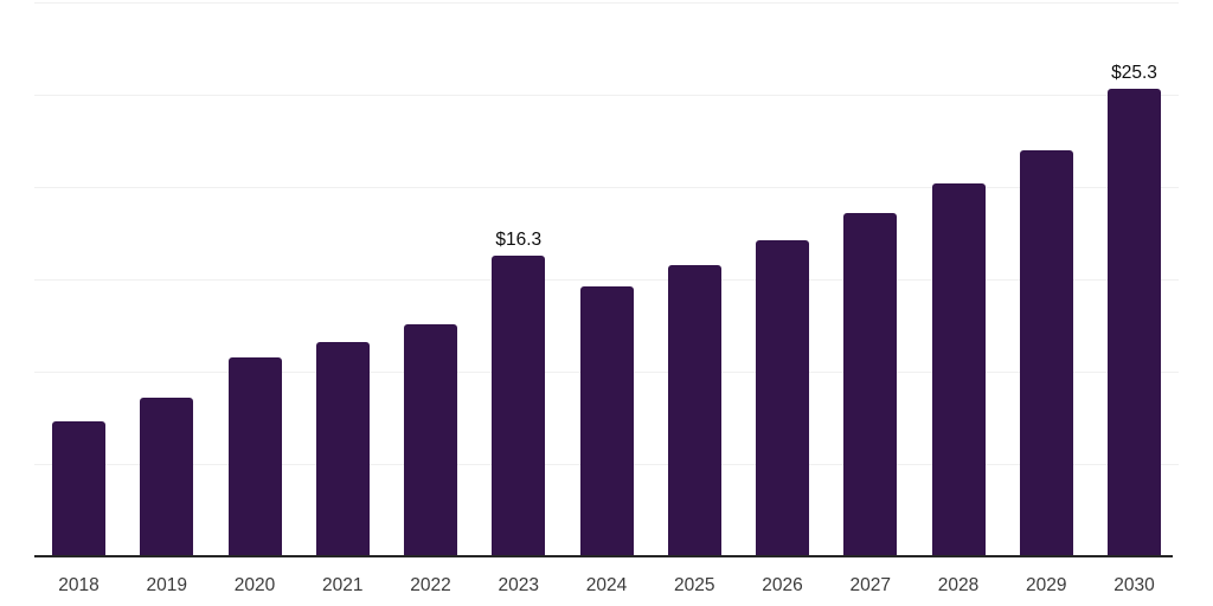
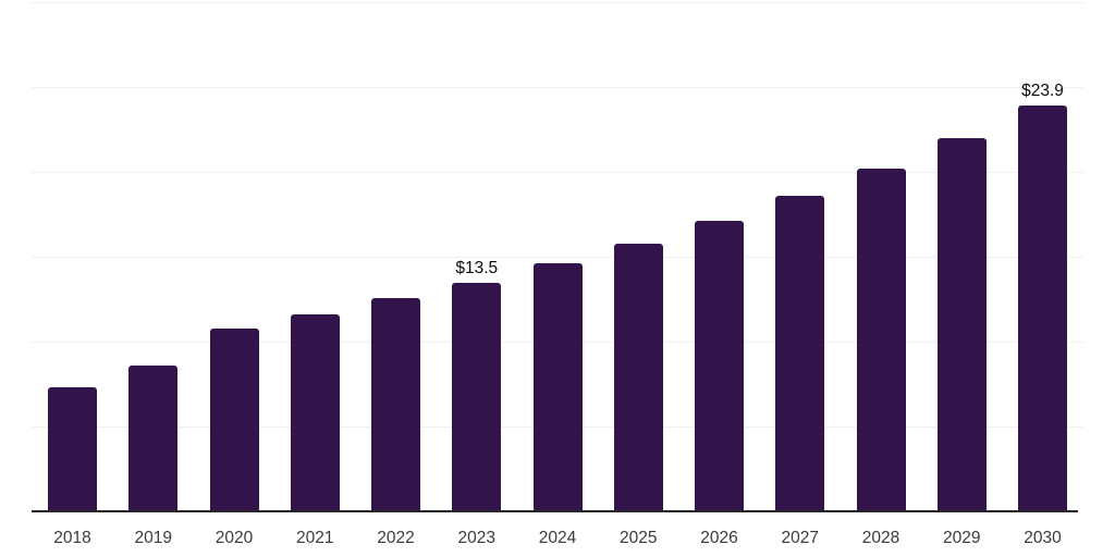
2023: $16.3 -> $13.5
2030: $25.3 -> $23.9
